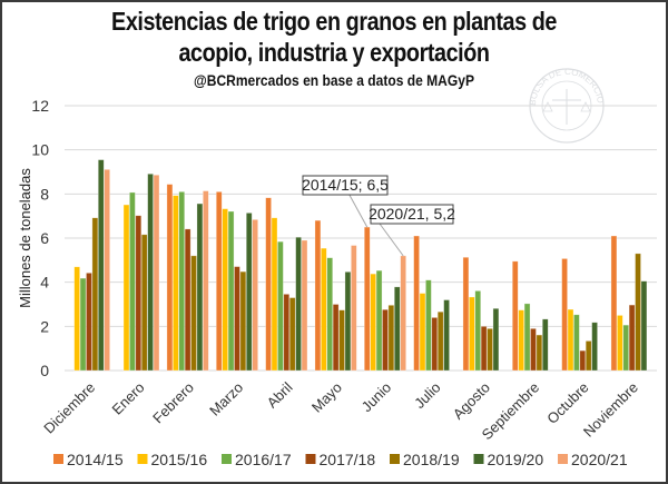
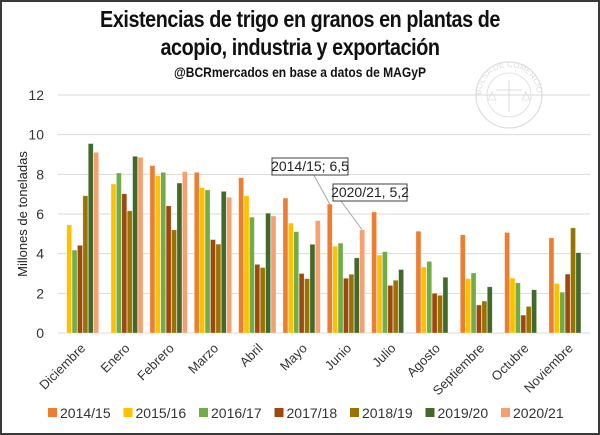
2015/16/Diciembre: 4.7 -> 5.5
2015/16/Julio: 3.5 -> 3.9
2017/18/Septiembre: 1.9 -> 1.4
2014/15/Noviembre: 6.1 -> 4.8
